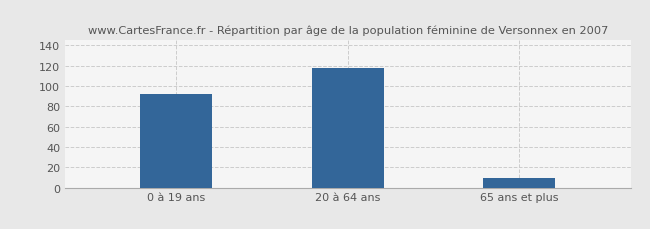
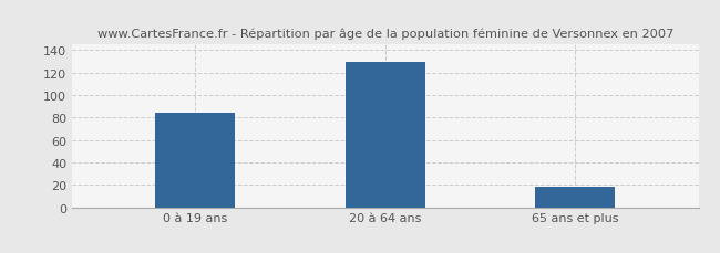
0 à 19 ans: 92 -> 84
20 à 64 ans: 118 -> 130
65 ans et plus: 9 -> 18
